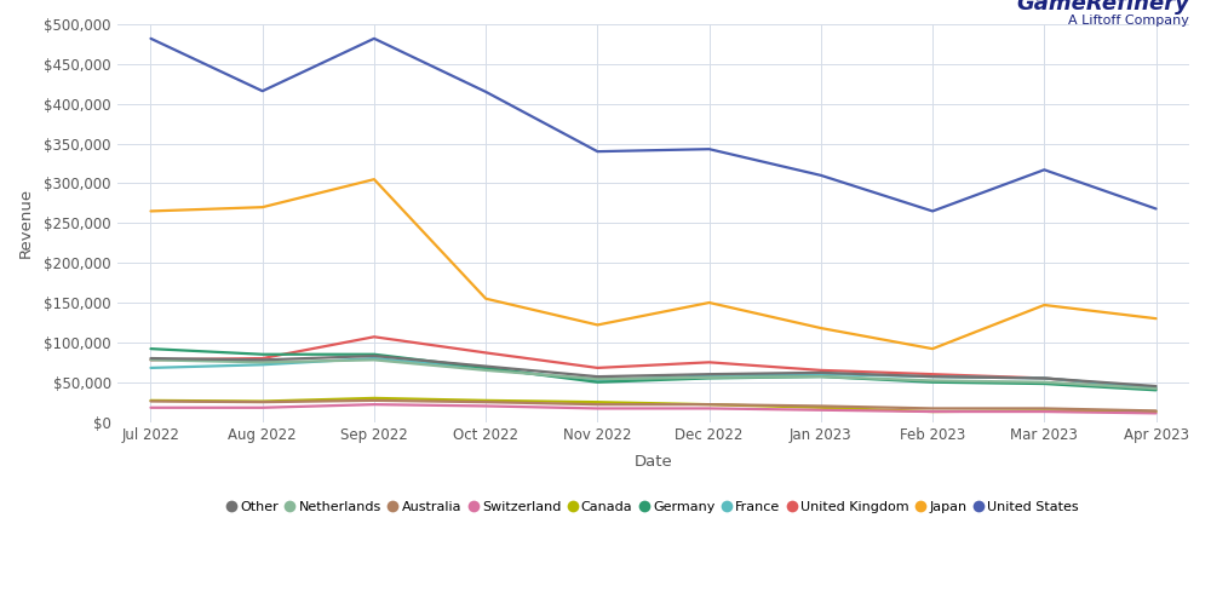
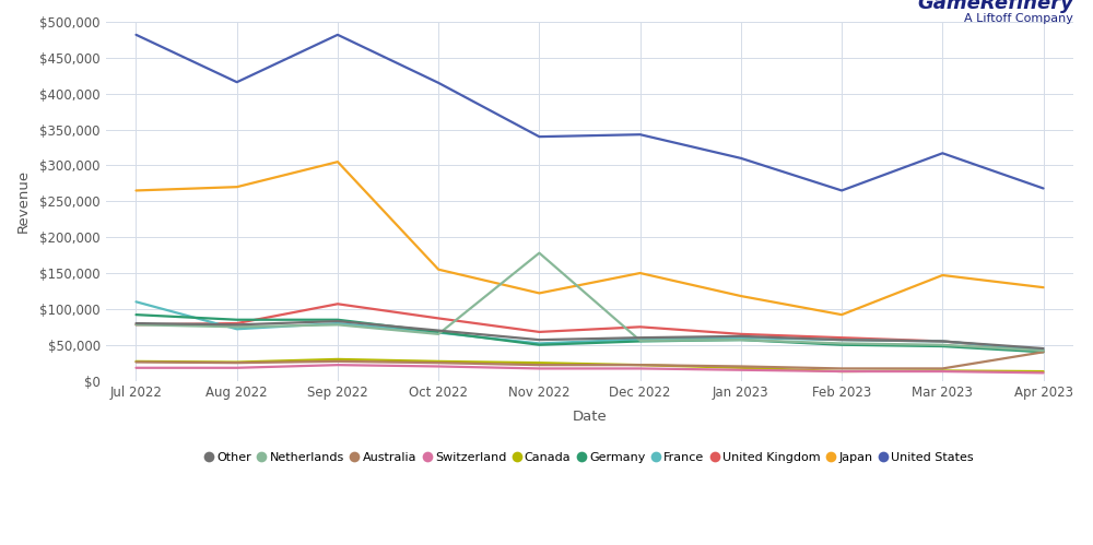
France/Jul 2022: $68,000 -> $110,000
Netherlands/Nov 2022: $54,000 -> $178,000
Australia/Apr 2023: $14,000 -> $40,000
